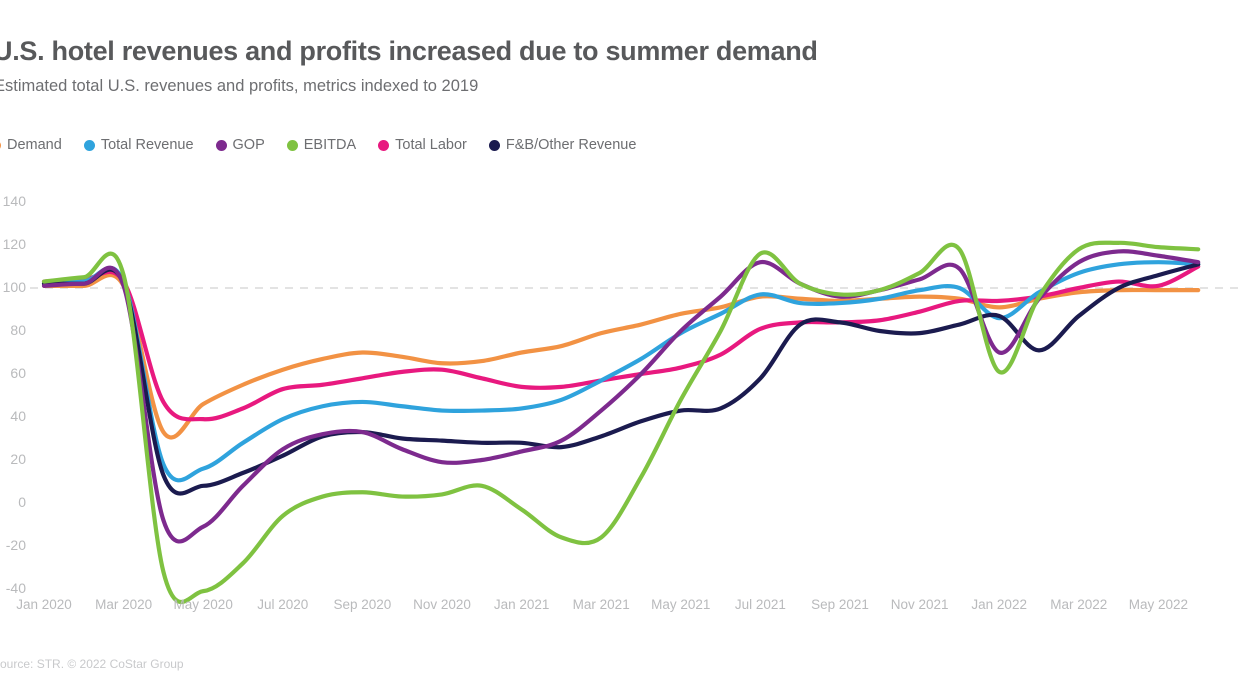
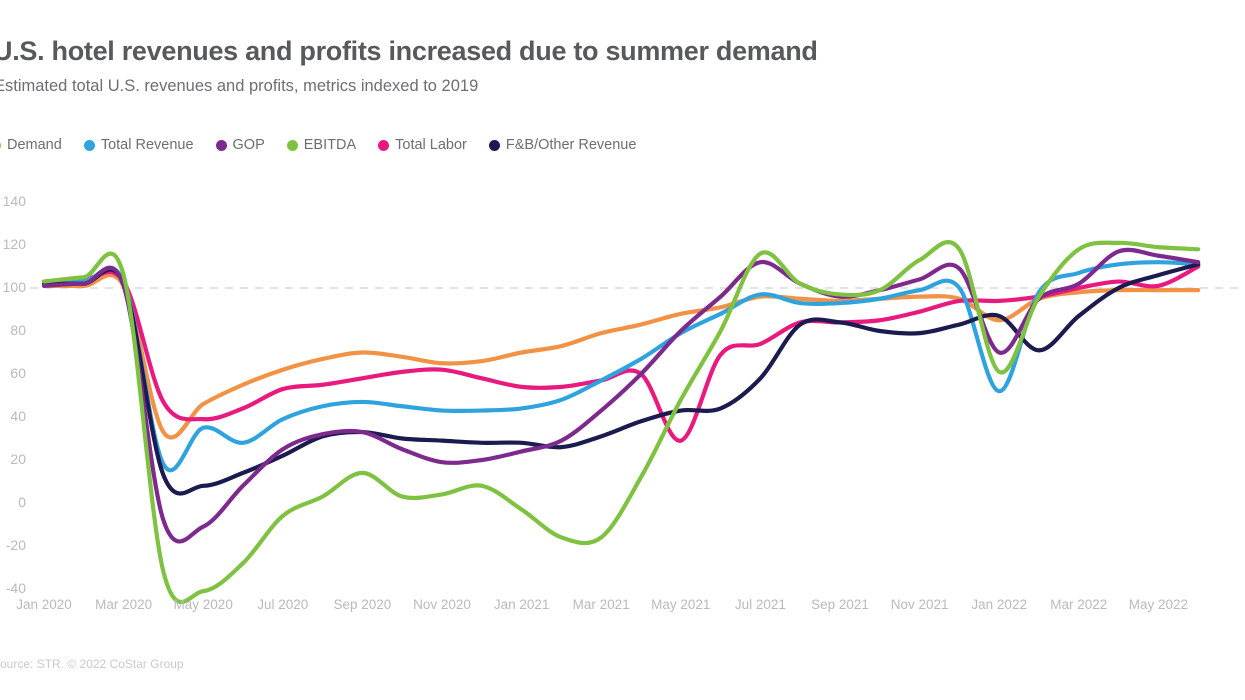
Total Revenue/May 2020: 16 -> 35
EBITDA/Sep 2020: 5 -> 14
Total Labor/May 2021: 63 -> 29
Total Labor/Jul 2021: 81 -> 74
EBITDA/Nov 2021: 107 -> 113
Demand/Jan 2022: 91 -> 85
Total Revenue/Jan 2022: 86 -> 52
GOP/Mar 2022: 112 -> 102
